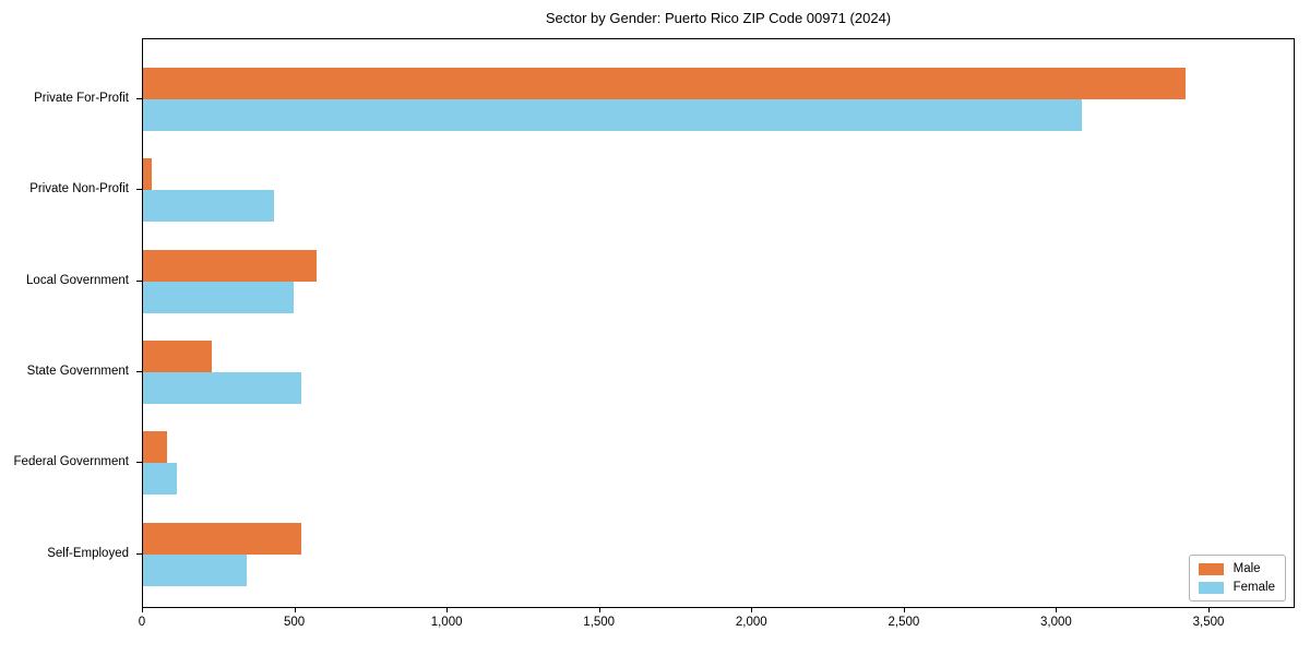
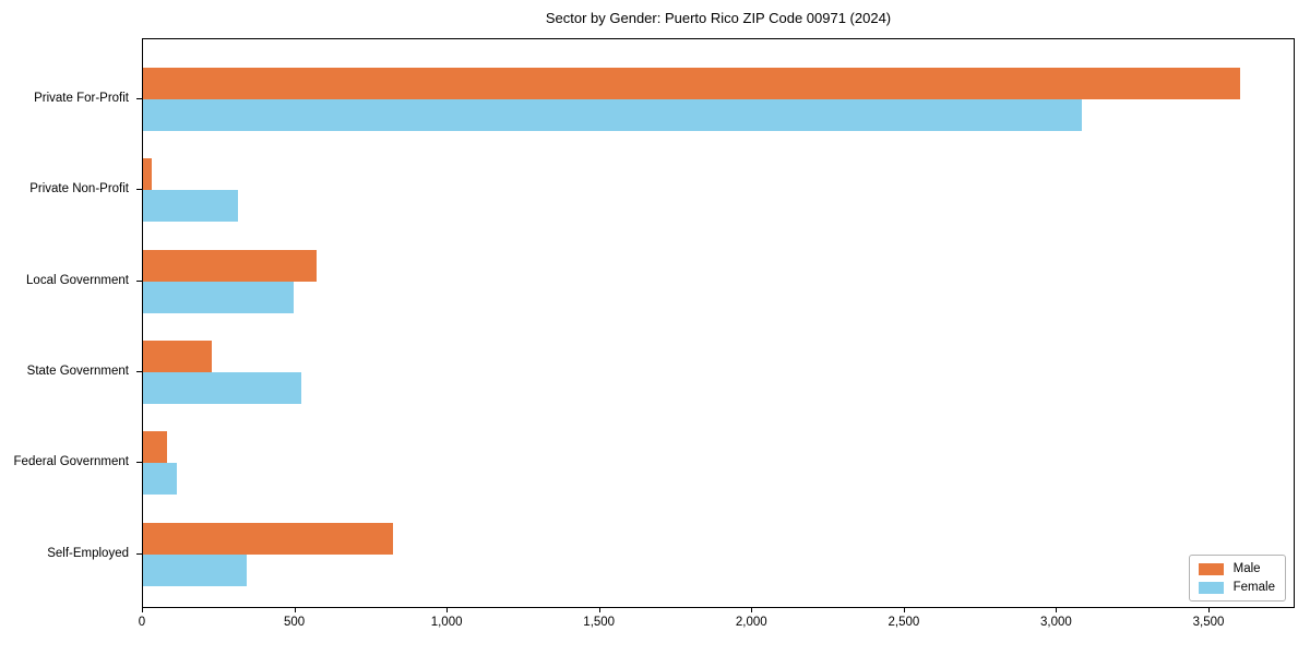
Male/Private For-Profit: 3420 -> 3600
Female/Private Non-Profit: 430 -> 310
Male/Self-Employed: 520 -> 820
